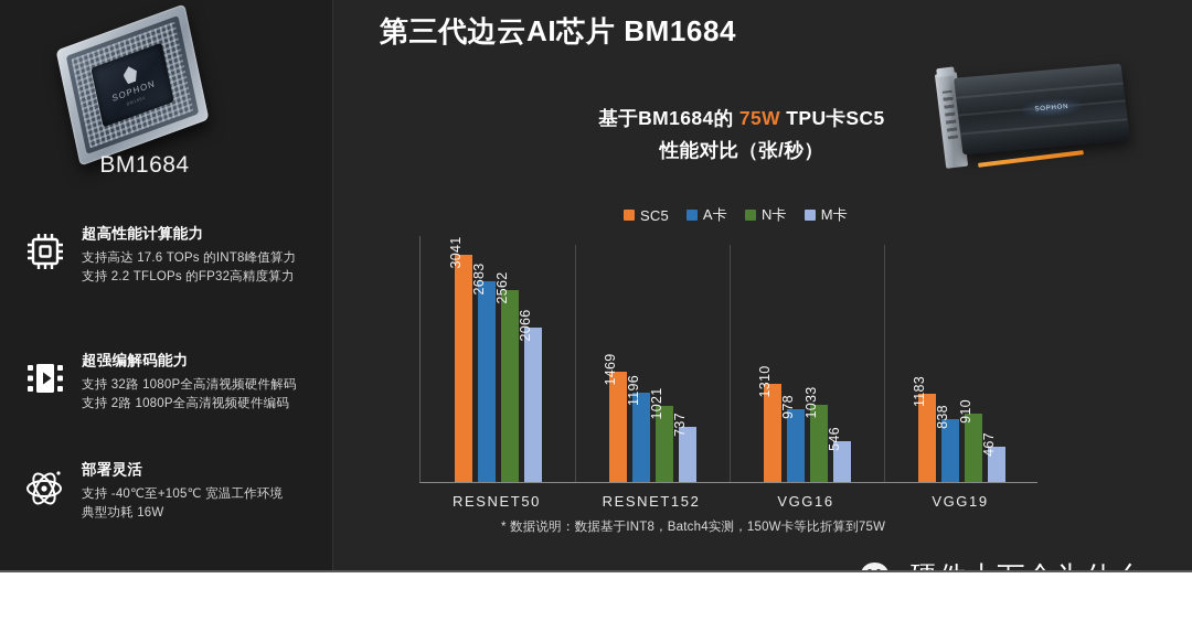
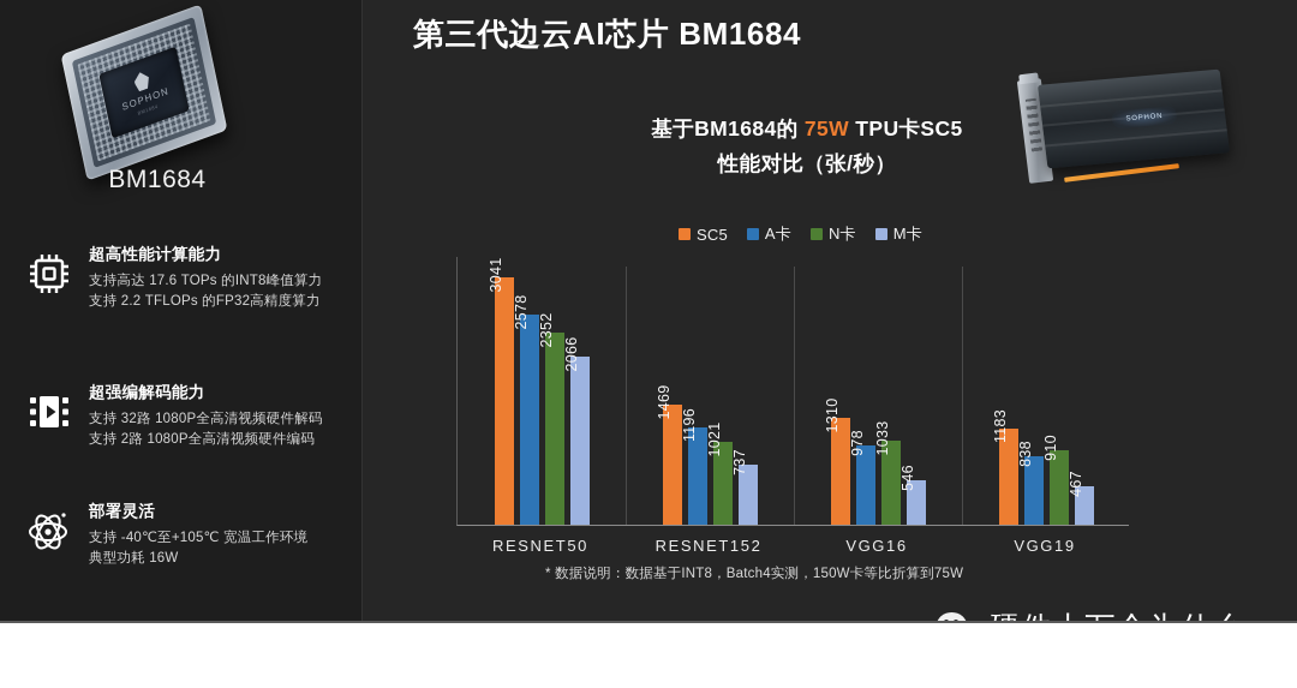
A卡/RESNET50: 2683 -> 2578
N卡/RESNET50: 2562 -> 2352
